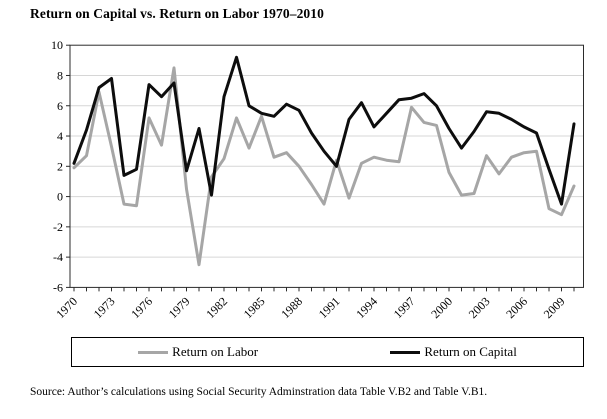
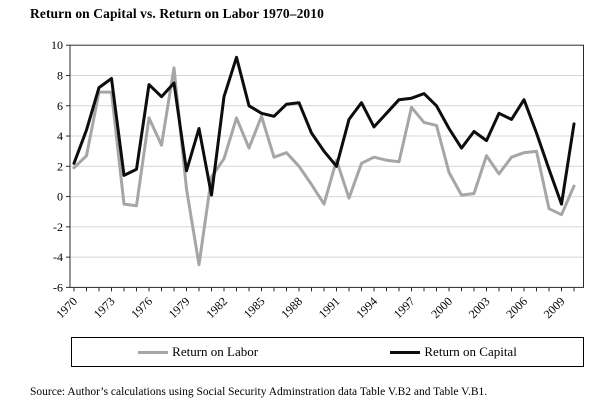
Return on Labor/1973: 3.3 -> 6.9
Return on Capital/1988: 5.7 -> 6.2
Return on Capital/2003: 5.6 -> 3.7
Return on Capital/2006: 4.6 -> 6.4
